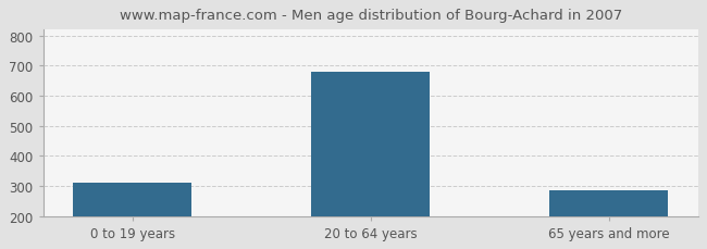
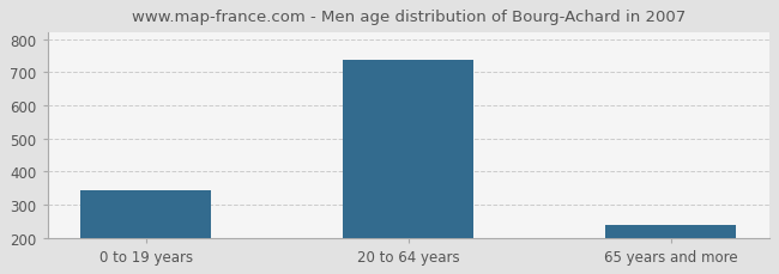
0 to 19 years: 310 -> 345
20 to 64 years: 680 -> 737
65 years and more: 285 -> 240
